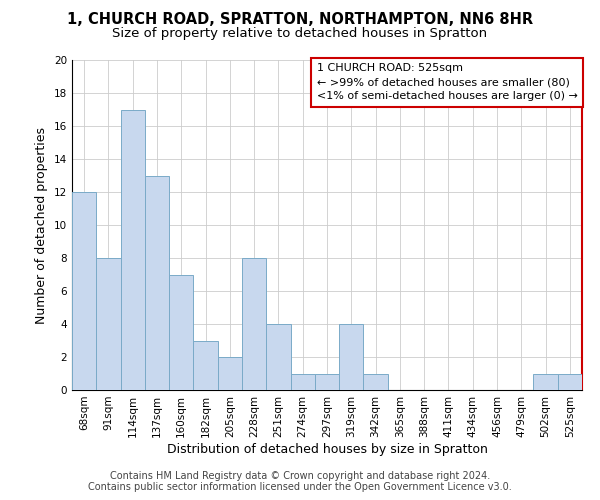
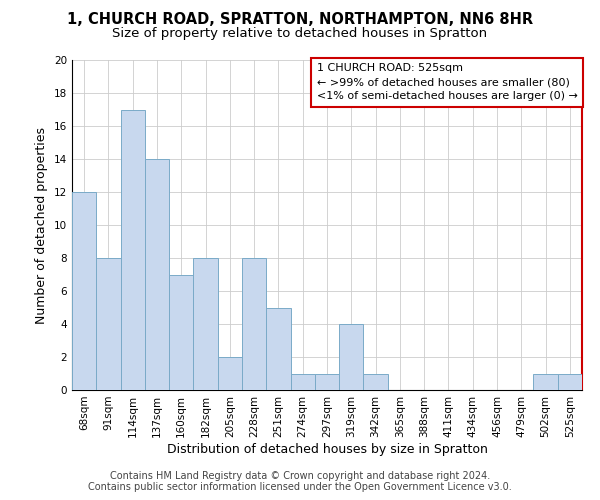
137sqm: 13 -> 14
182sqm: 3 -> 8
251sqm: 4 -> 5
